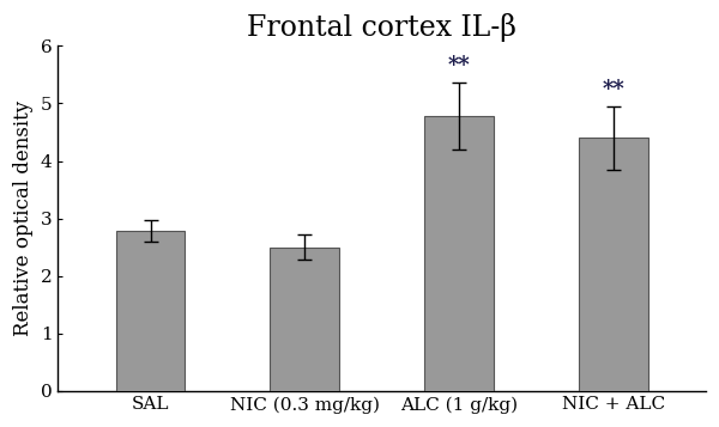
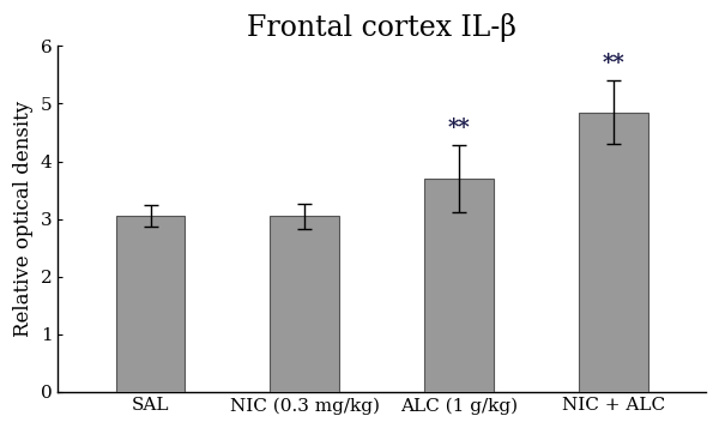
SAL: 2.78 -> 3.05
NIC (0.3 mg/kg): 2.50 -> 3.05
ALC (1 g/kg): 4.78 -> 3.70
NIC + ALC: 4.40 -> 4.85
